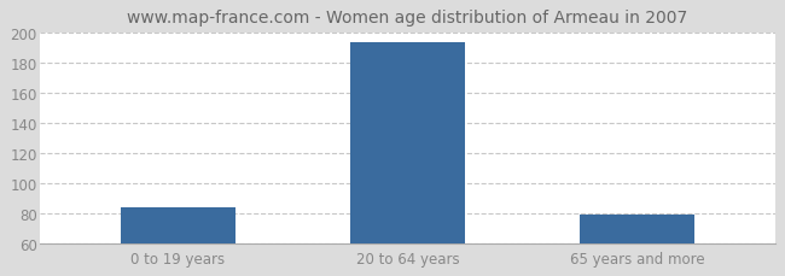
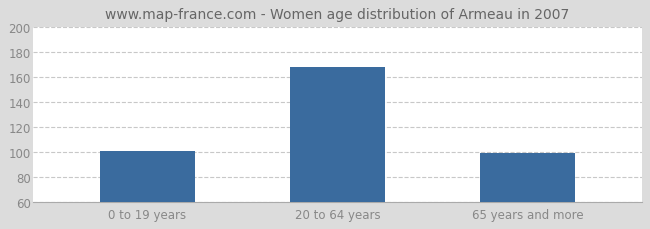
0 to 19 years: 84 -> 101
20 to 64 years: 193 -> 168
65 years and more: 79 -> 99
